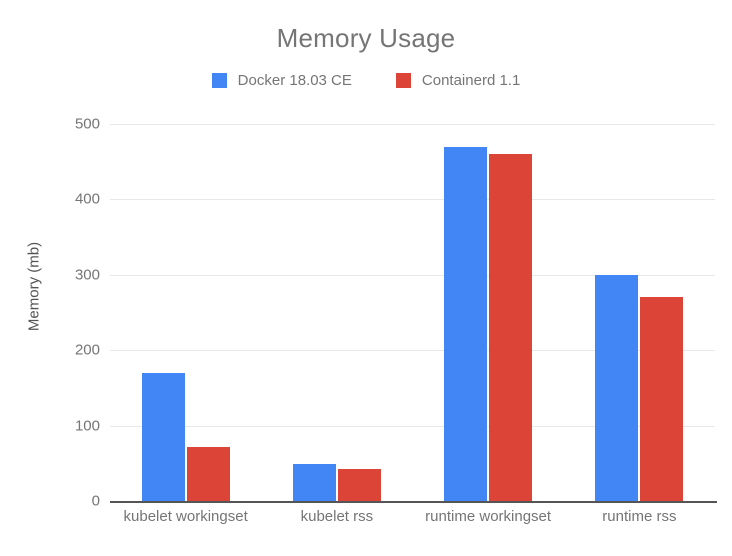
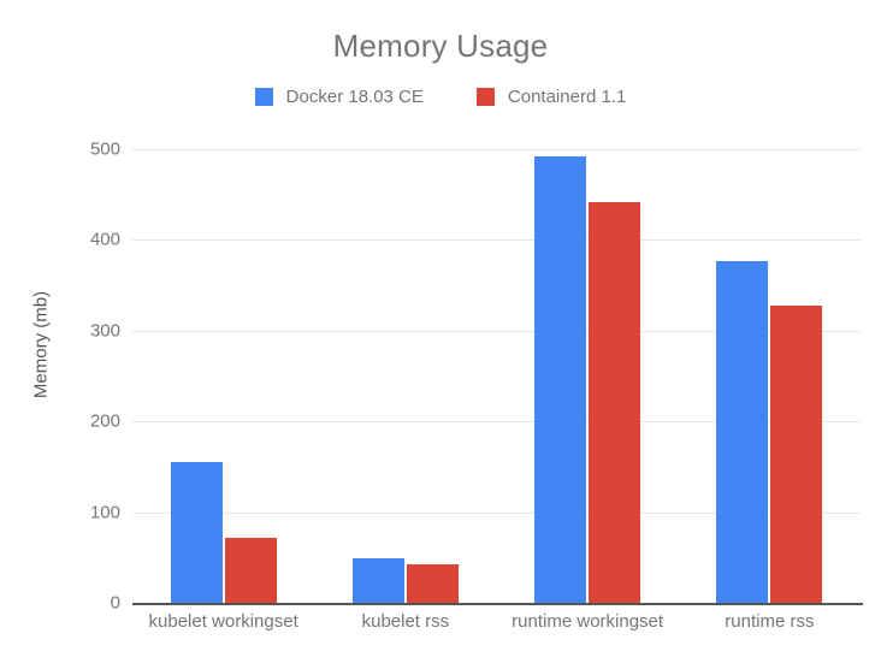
Docker 18.03 CE/kubelet workingset: 170 -> 160
Docker 18.03 CE/runtime workingset: 470 -> 490
Containerd 1.1/runtime workingset: 460 -> 440
Docker 18.03 CE/runtime rss: 300 -> 380
Containerd 1.1/runtime rss: 270 -> 330
